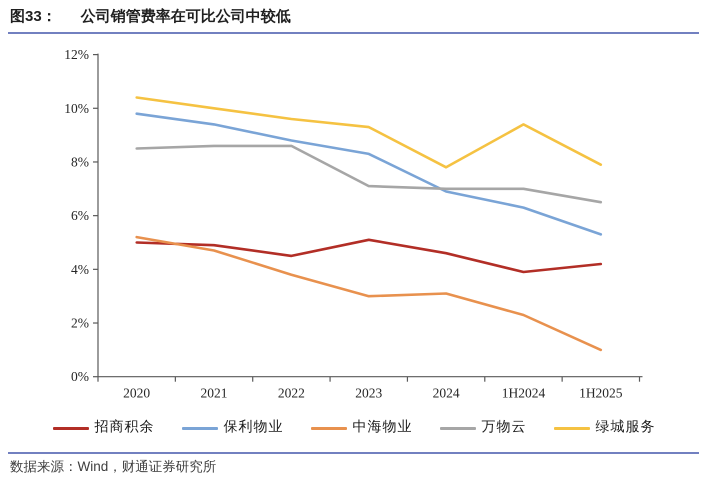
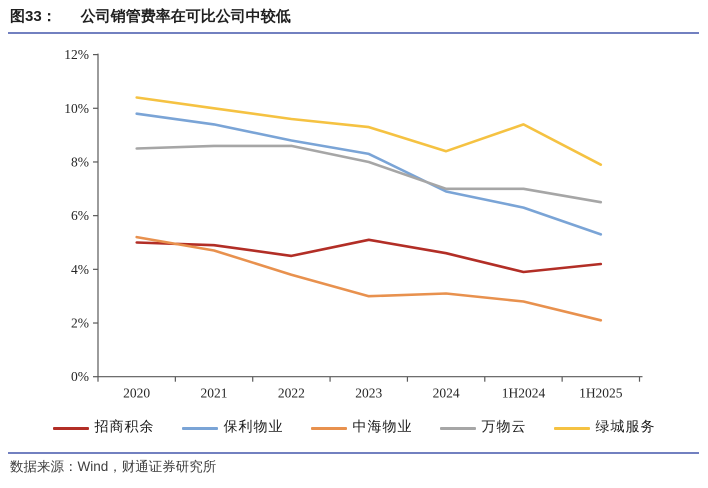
万物云/2023: 7.1% -> 8.0%
绿城服务/2024: 7.8% -> 8.4%
中海物业/1H2024: 2.3% -> 2.8%
中海物业/1H2025: 1.0% -> 2.1%
